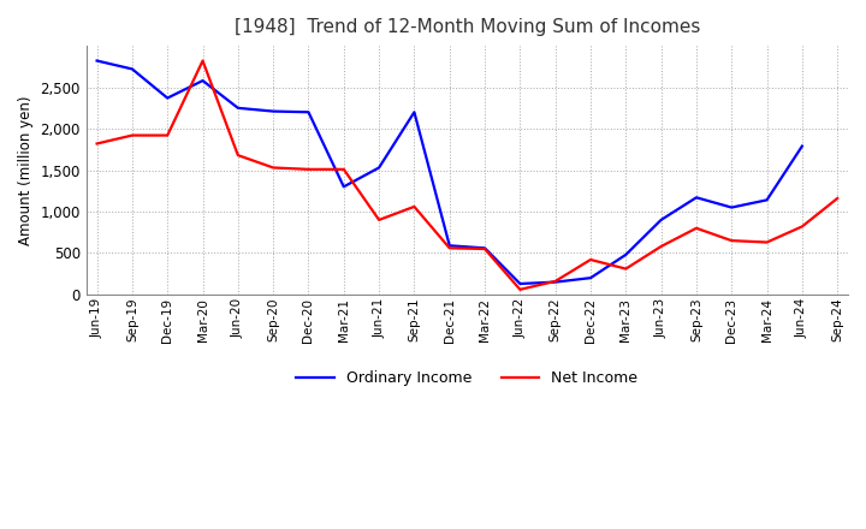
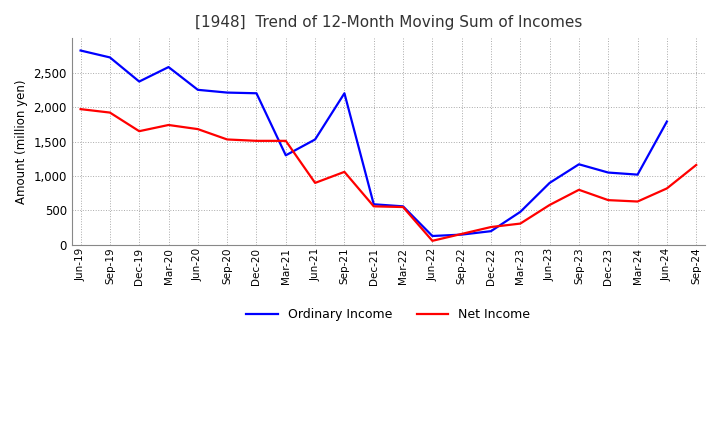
Net Income/Jun-19: 1,820 -> 1,970
Net Income/Dec-19: 1,920 -> 1,650
Net Income/Mar-20: 2,820 -> 1,740
Net Income/Dec-22: 420 -> 260
Ordinary Income/Mar-24: 1,140 -> 1,020
